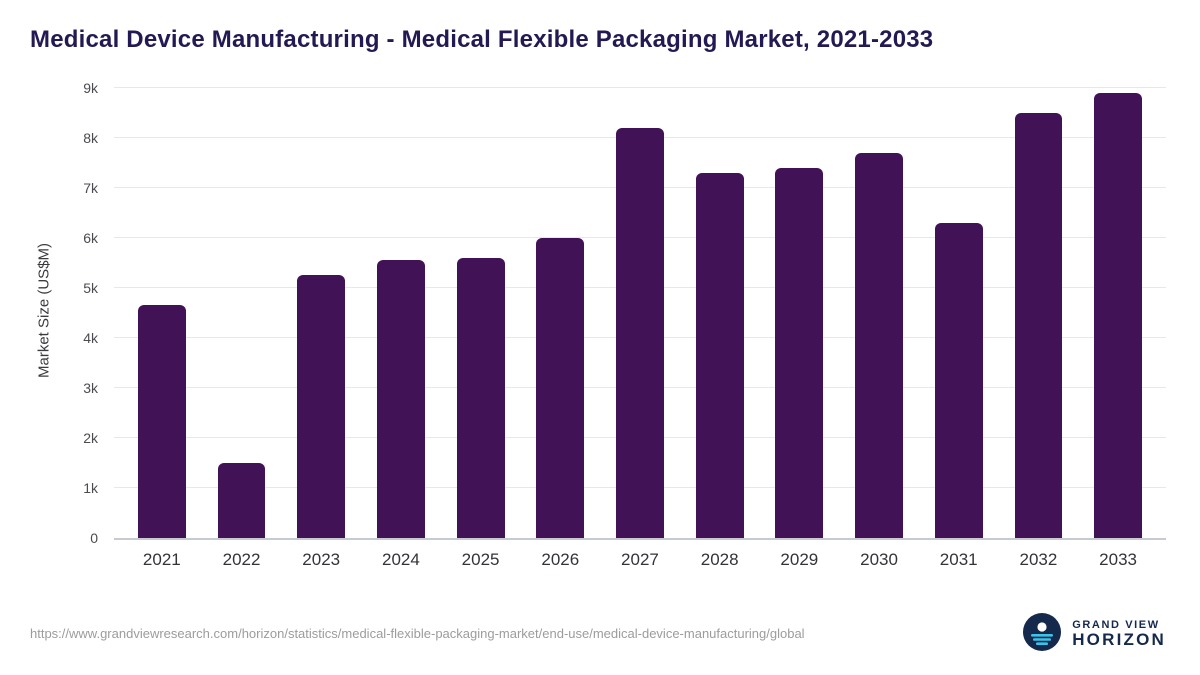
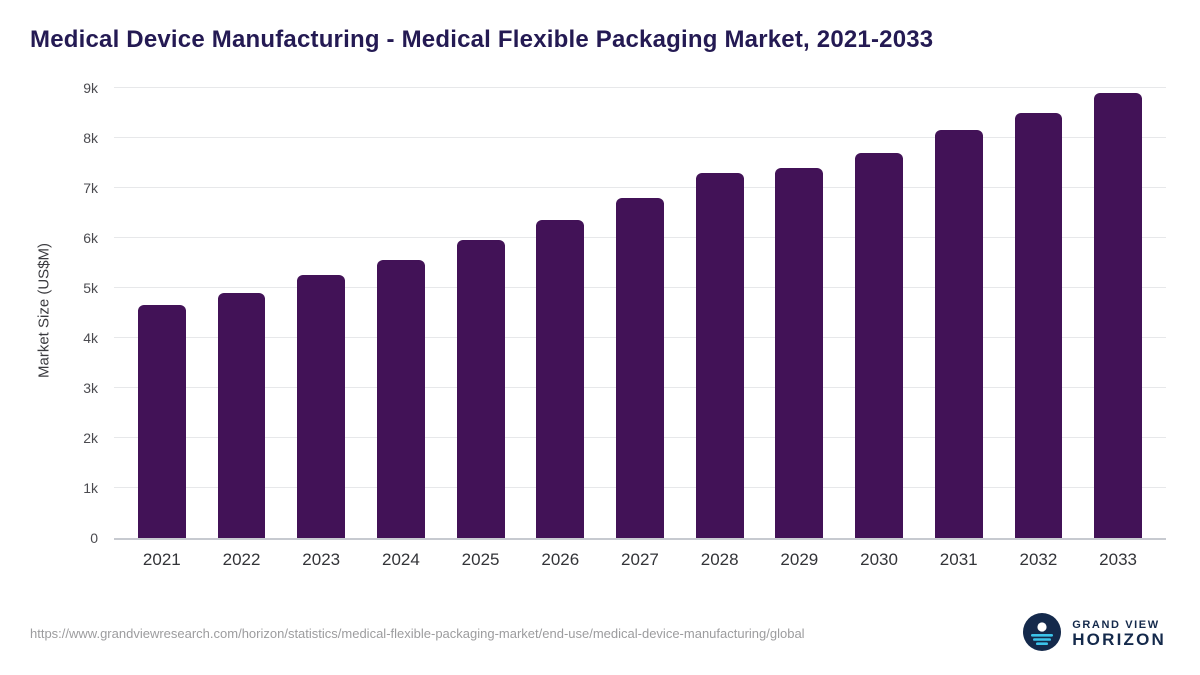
2022: 1.5k -> 4.9k
2025: 5.6k -> 6.0k
2026: 6.0k -> 6.4k
2027: 8.2k -> 6.8k
2031: 6.3k -> 8.2k
